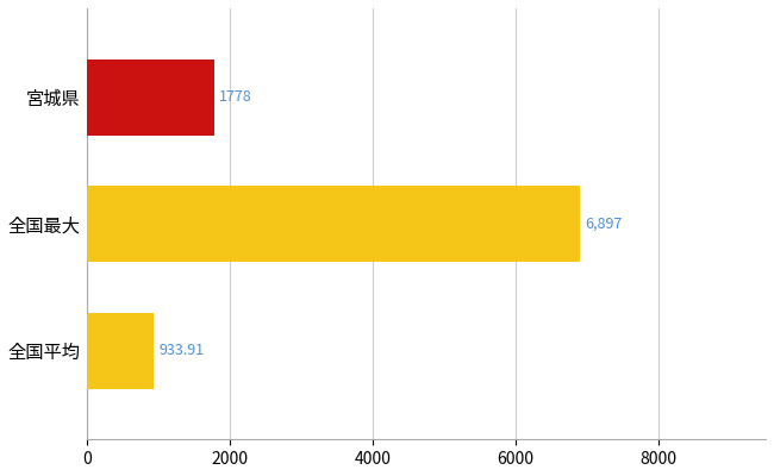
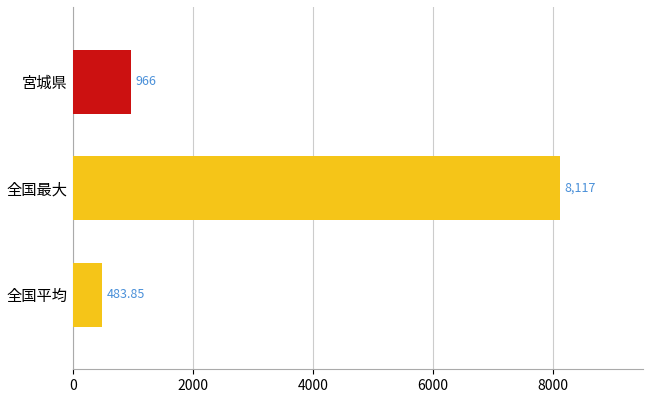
宮城県: 1778 -> 966
全国最大: 6,897 -> 8,117
全国平均: 933.91 -> 483.85
